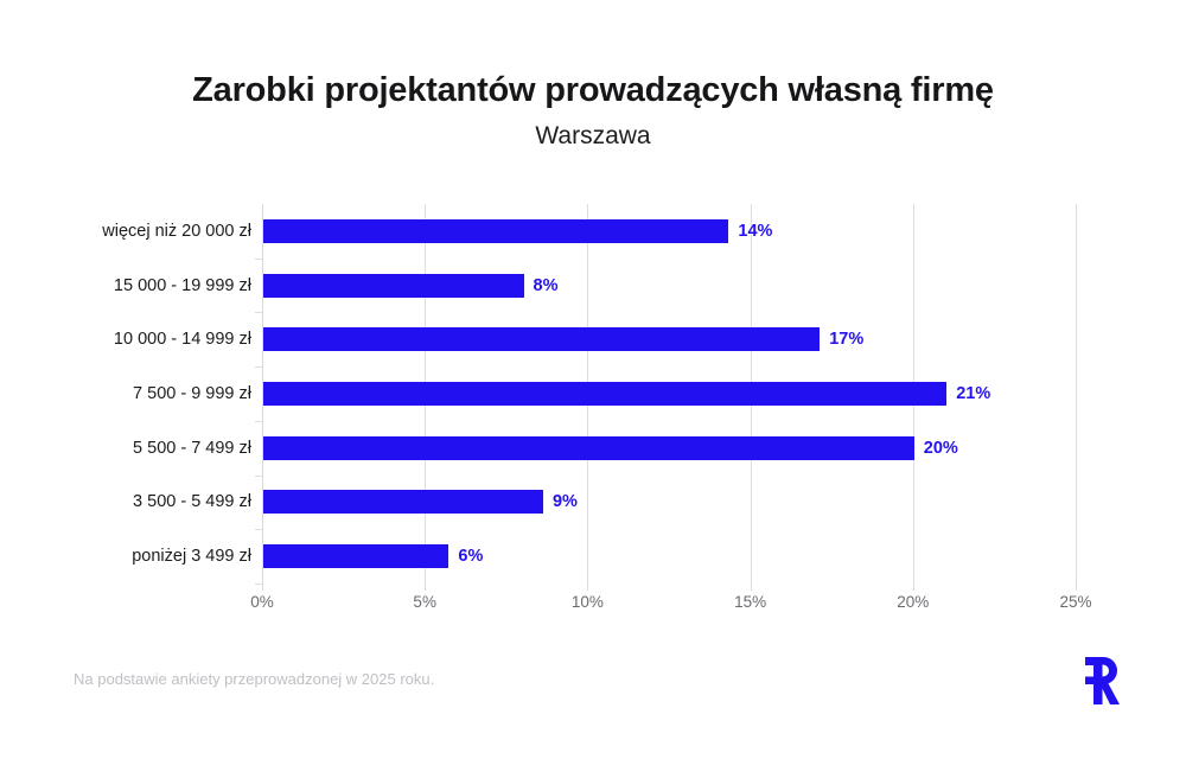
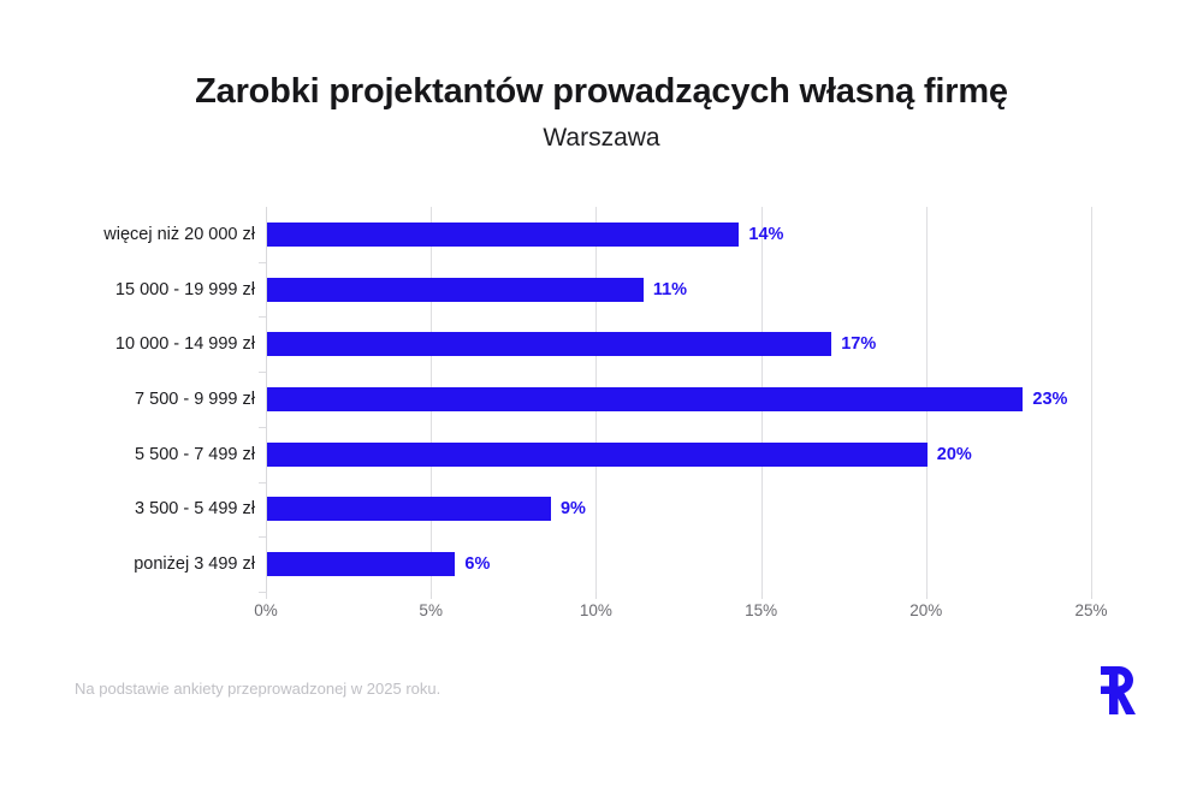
15 000 - 19 999 zł: 8% -> 11%
7 500 - 9 999 zł: 21% -> 23%
